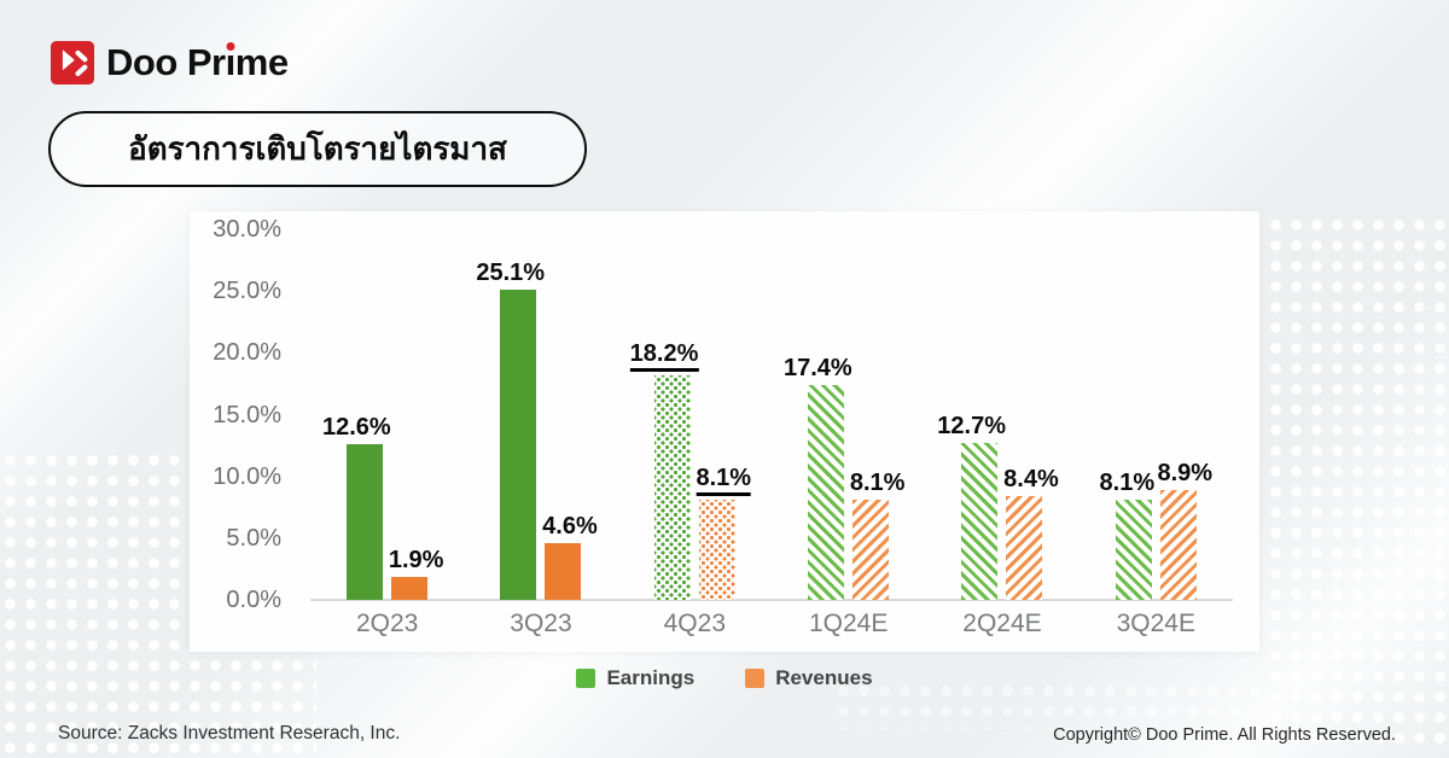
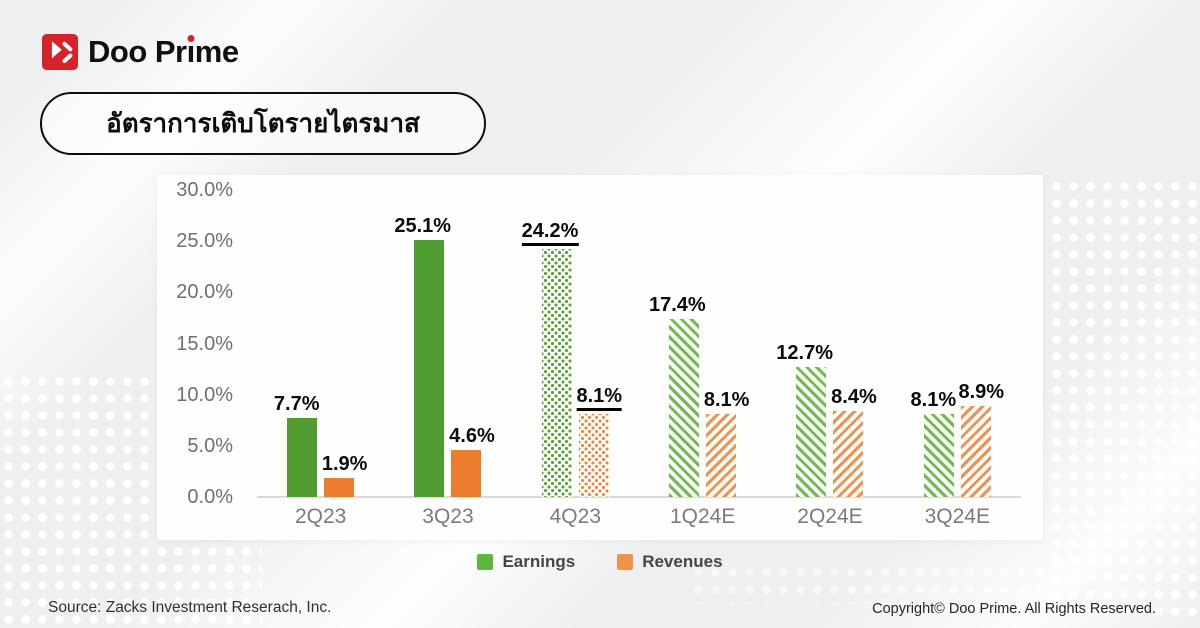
Earnings/2Q23: 12.6% -> 7.7%
Earnings/4Q23: 18.2% -> 24.2%
